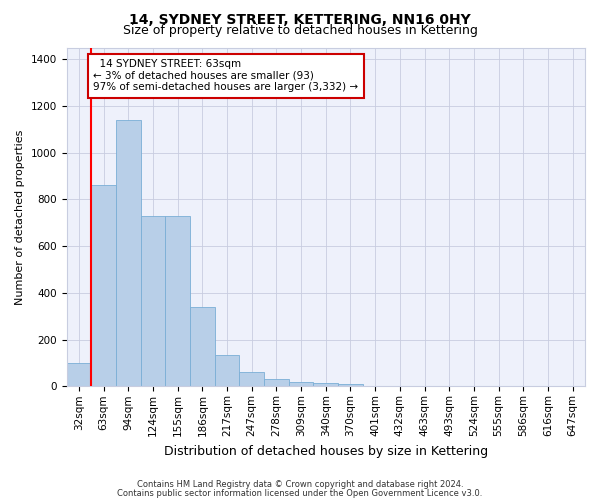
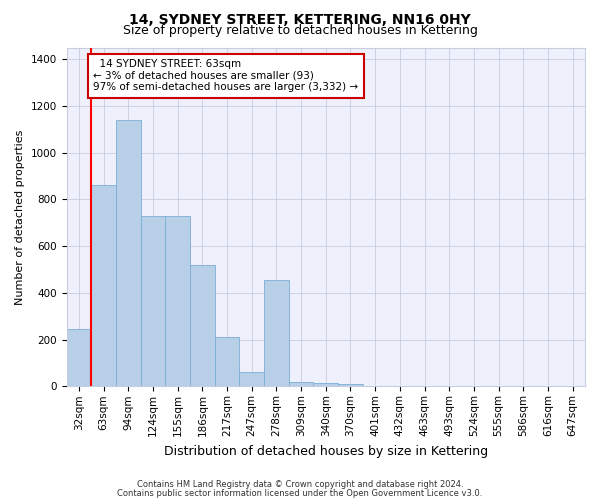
32sqm: 100 -> 245
186sqm: 340 -> 520
217sqm: 135 -> 210
278sqm: 30 -> 455
